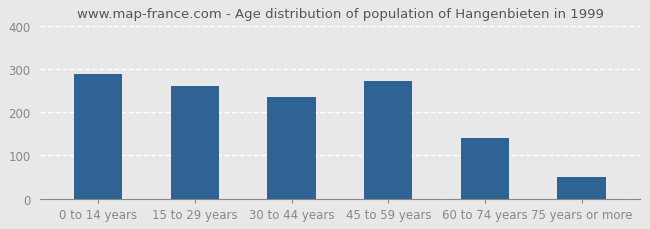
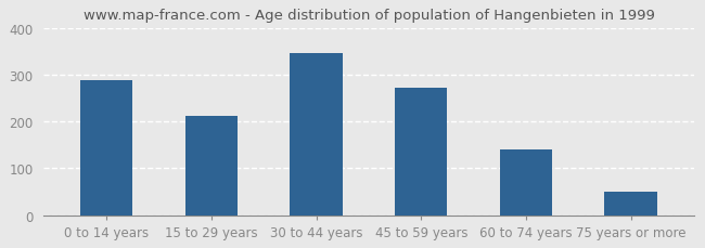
15 to 29 years: 260 -> 212
30 to 44 years: 235 -> 347
